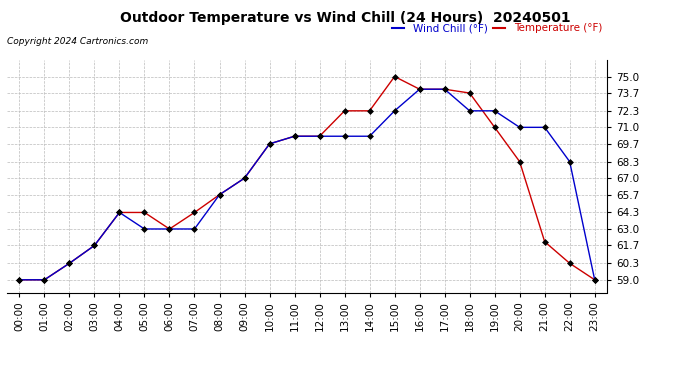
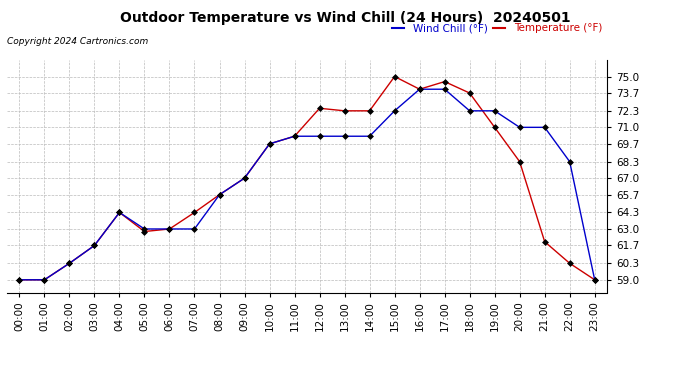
Temperature (°F)/05:00: 64.3 -> 62.8
Temperature (°F)/12:00: 70.3 -> 72.5
Temperature (°F)/17:00: 74.0 -> 74.6
